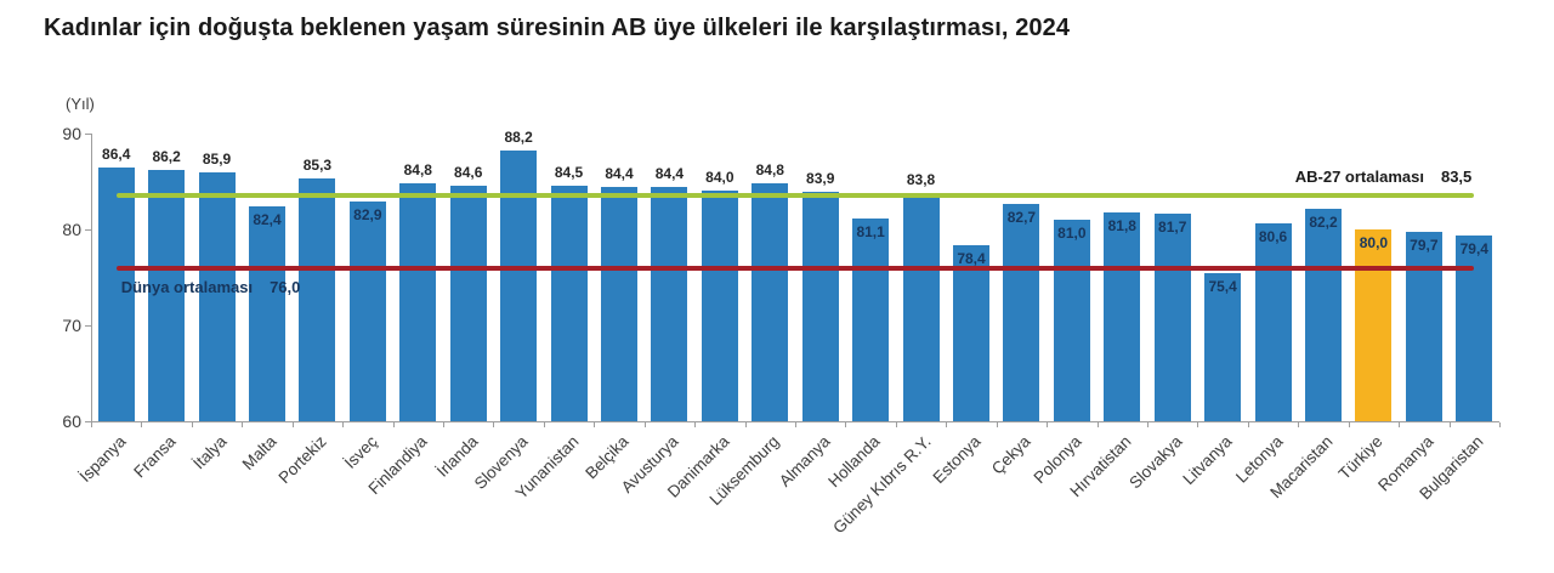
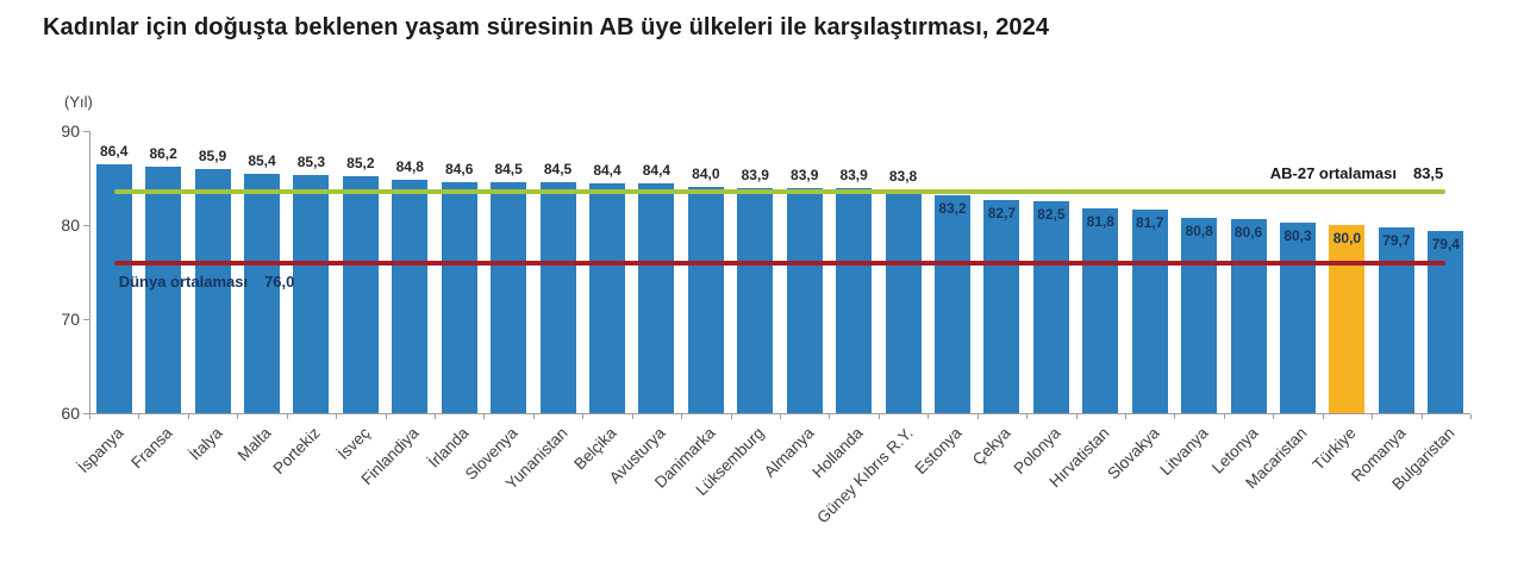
Malta: 82,4 -> 85,4
İsveç: 82,9 -> 85,2
Slovenya: 88,2 -> 84,5
Lüksemburg: 84,8 -> 83,9
Hollanda: 81,1 -> 83,9
Estonya: 78,4 -> 83,2
Polonya: 81,0 -> 82,5
Litvanya: 75,4 -> 80,8
Macaristan: 82,2 -> 80,3
